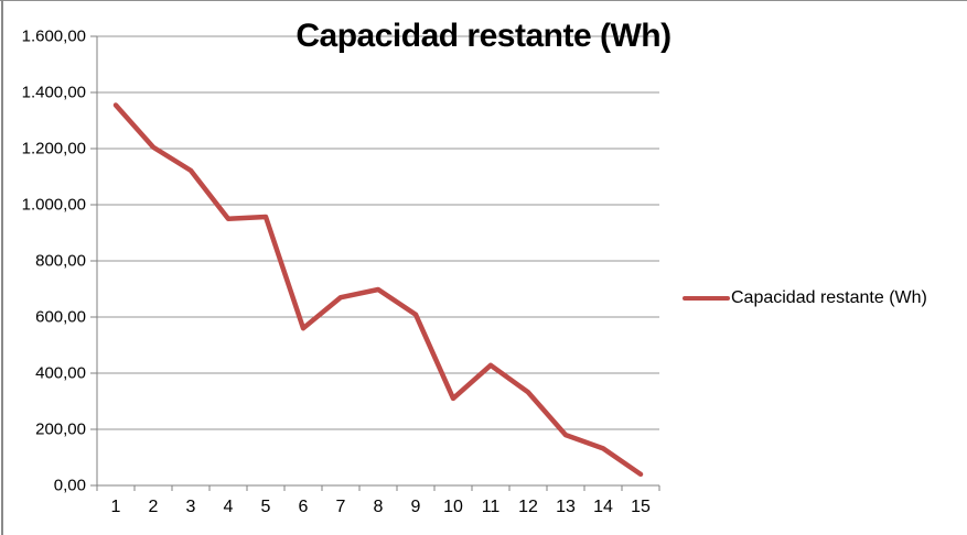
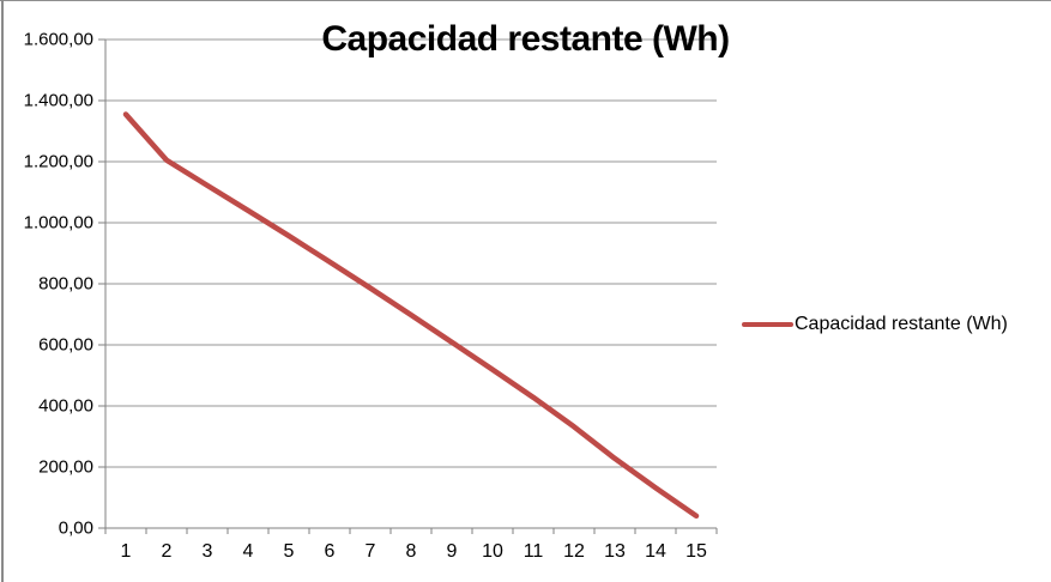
4: 950 -> 1040
6: 560 -> 870
7: 670 -> 790
10: 310 -> 520
13: 180 -> 230
